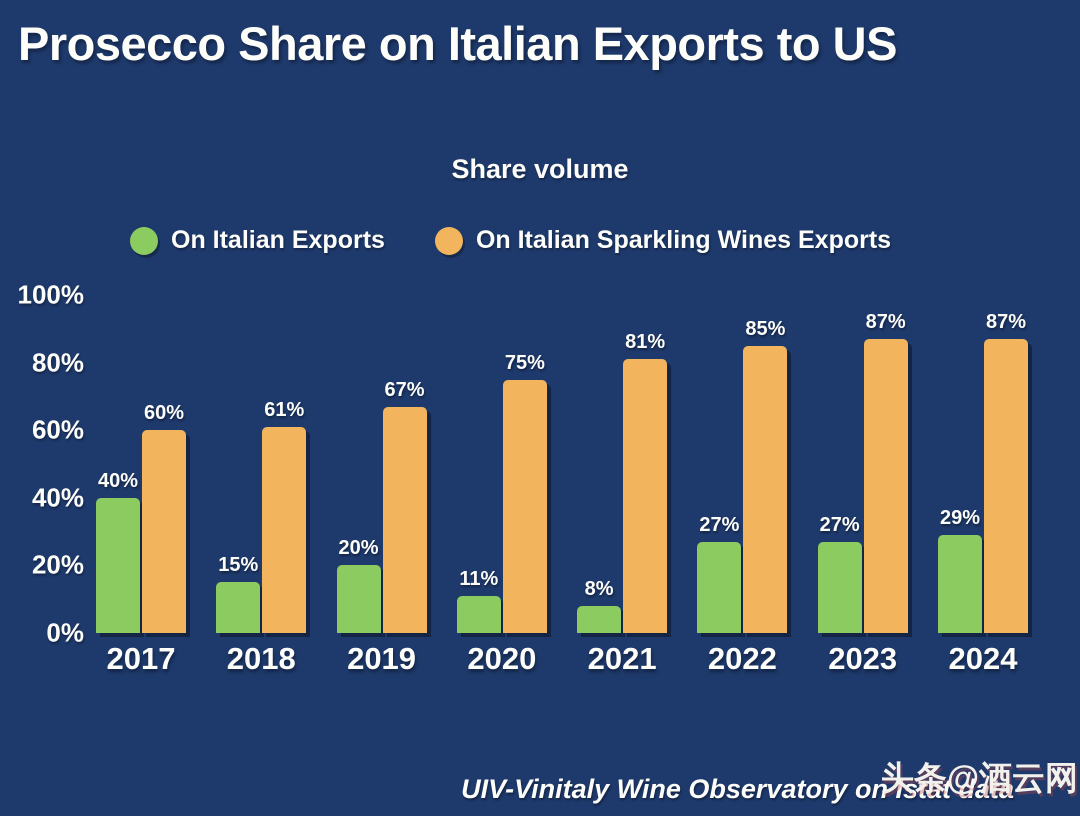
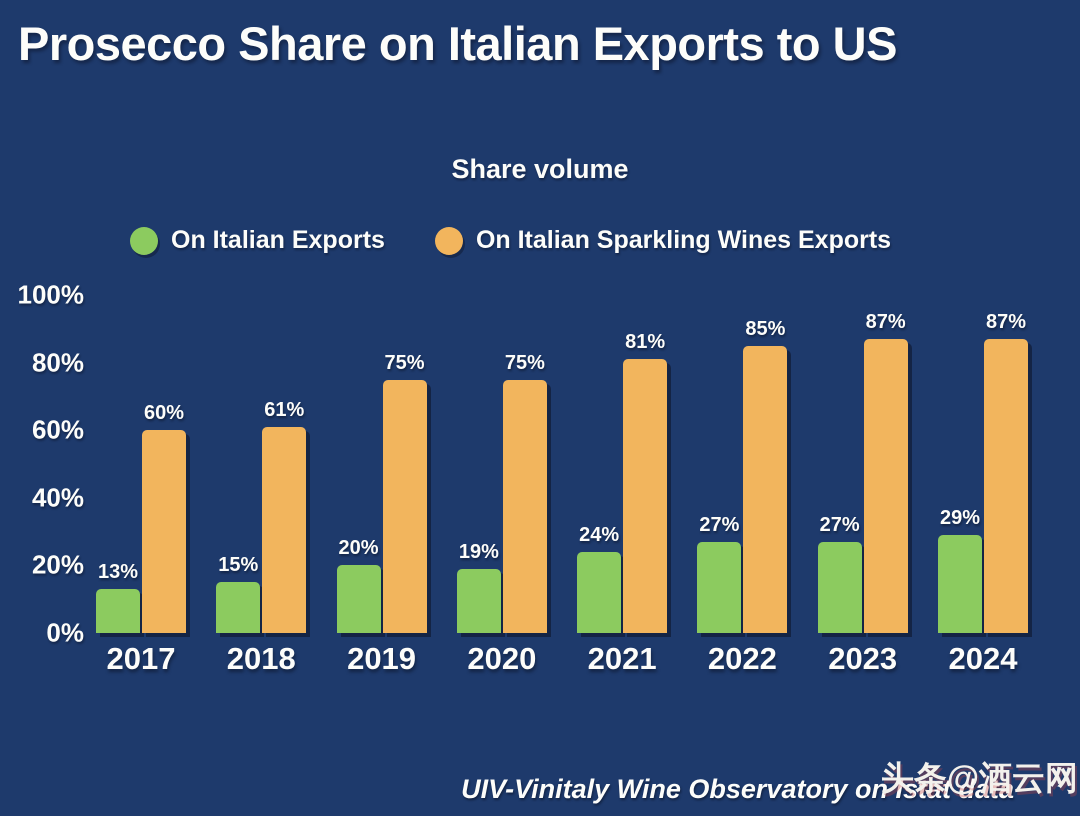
On Italian Exports/2017: 40% -> 13%
On Italian Sparkling Wines Exports/2019: 67% -> 75%
On Italian Exports/2020: 11% -> 19%
On Italian Exports/2021: 8% -> 24%
